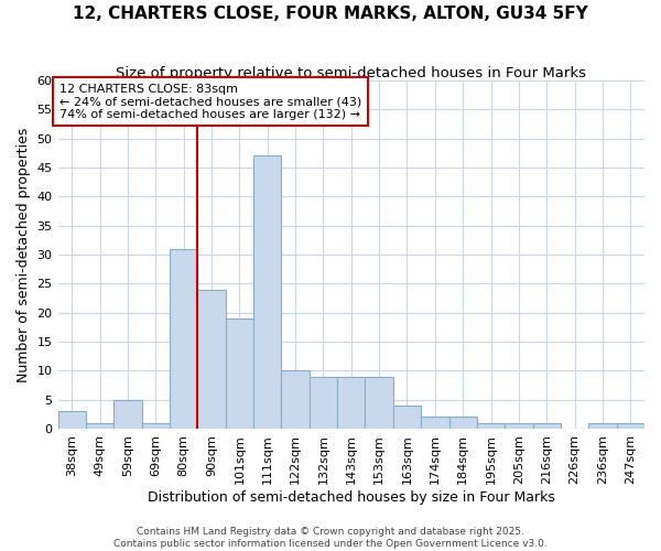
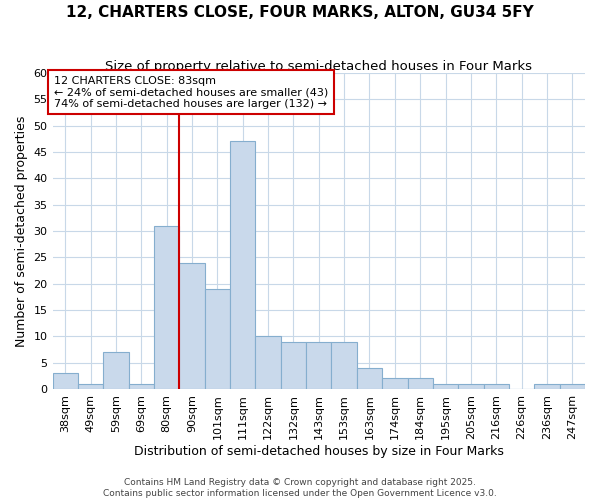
59sqm: 5 -> 7
